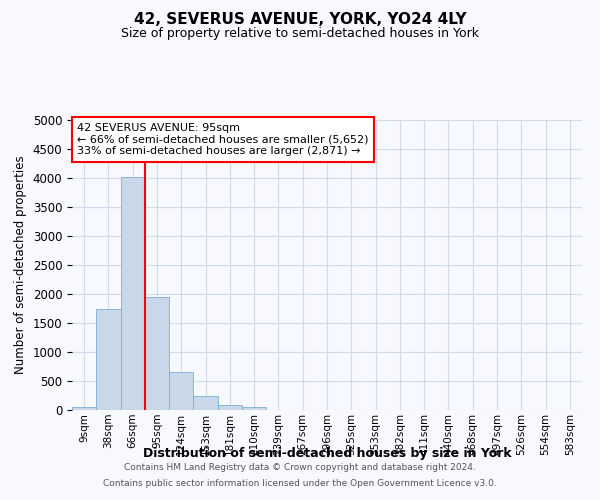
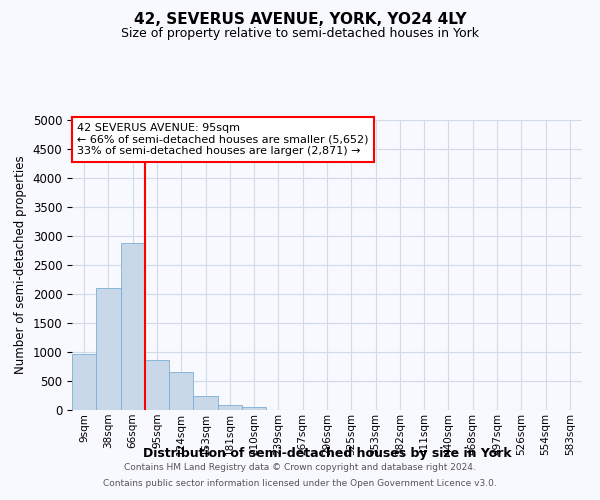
9sqm: 60 -> 960
38sqm: 1740 -> 2100
66sqm: 4020 -> 2880
95sqm: 1940 -> 860
